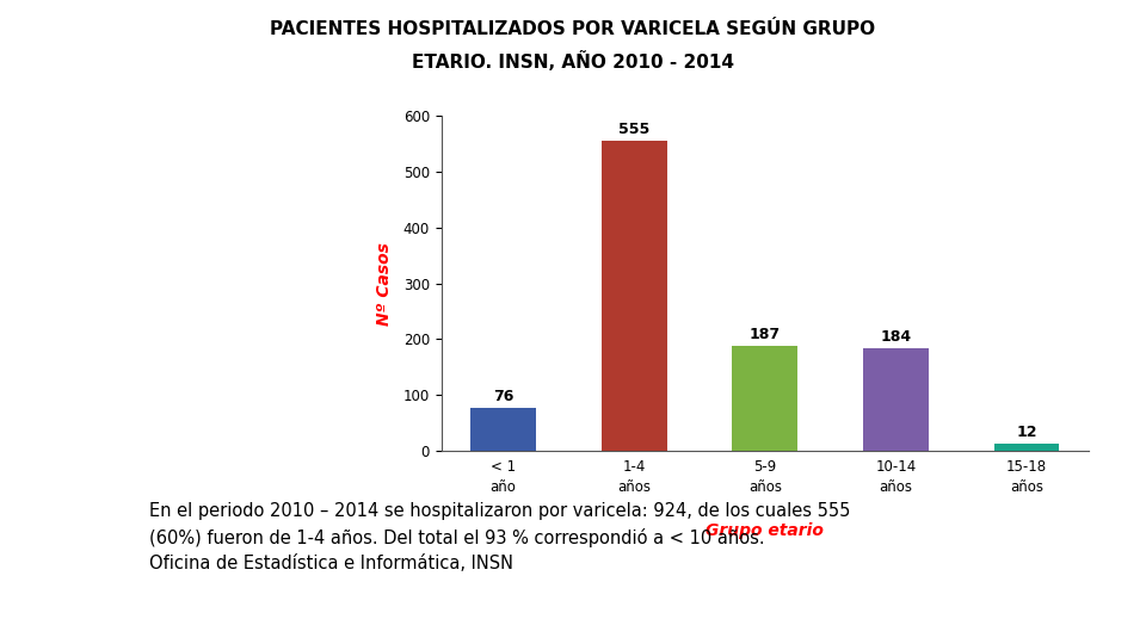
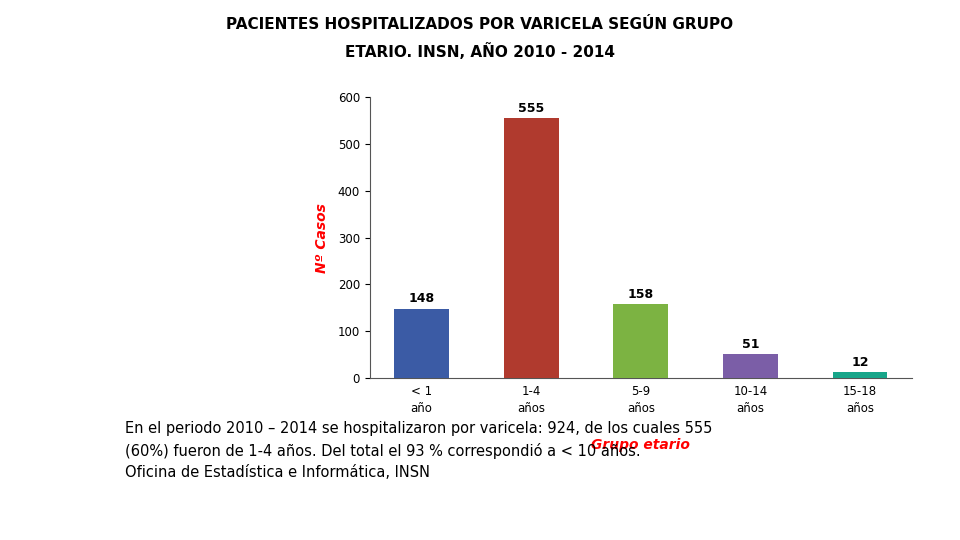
< 1 año: 76 -> 148
5-9 años: 187 -> 158
10-14 años: 184 -> 51
